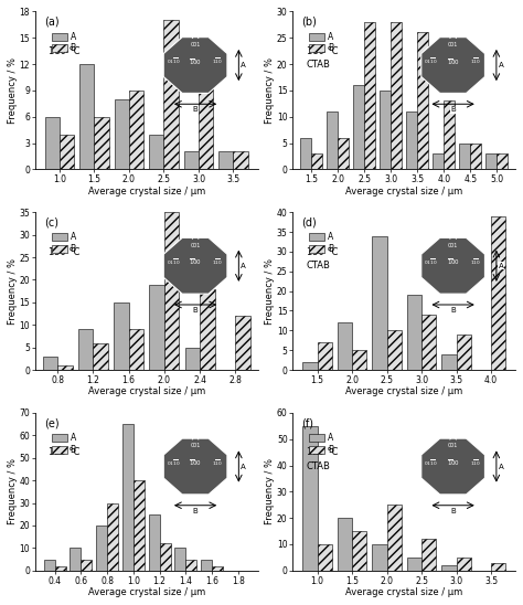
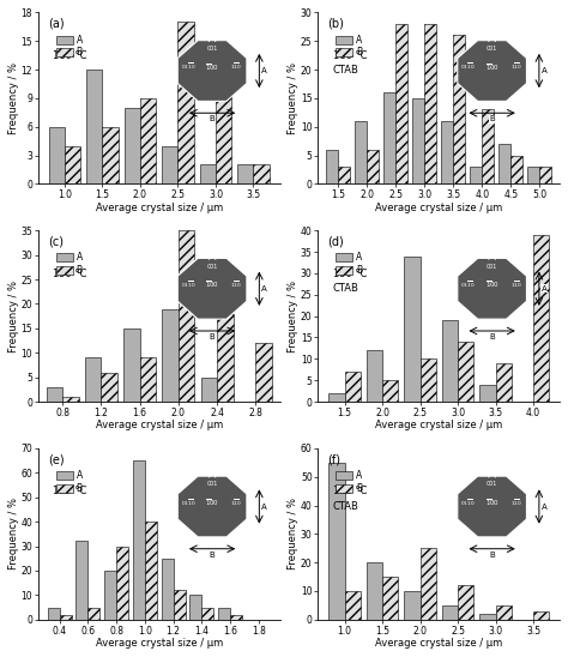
A/4.5: 5 -> 7
A/0.6: 10 -> 32
